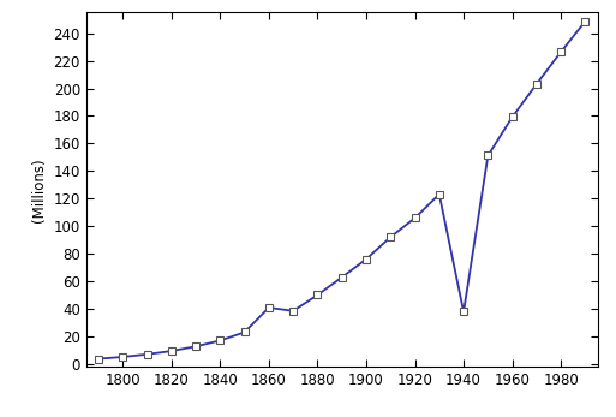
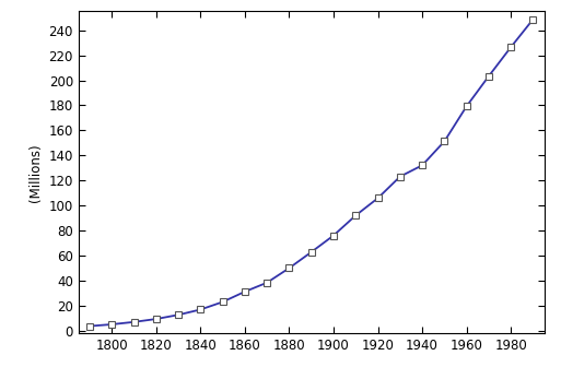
1860: 41 -> 31
1940: 38 -> 132
